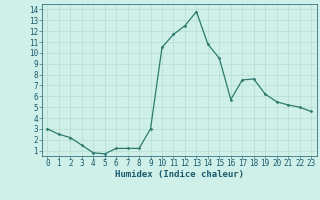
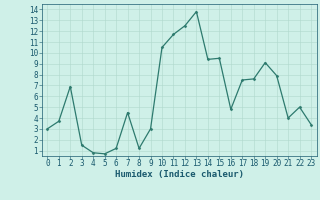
1: 2.5 -> 3.7
2: 2.2 -> 6.9
7: 1.2 -> 4.5
14: 10.8 -> 9.4
16: 5.7 -> 4.8
19: 6.2 -> 9.1
20: 5.5 -> 7.9
21: 5.2 -> 4.0
23: 4.6 -> 3.4
